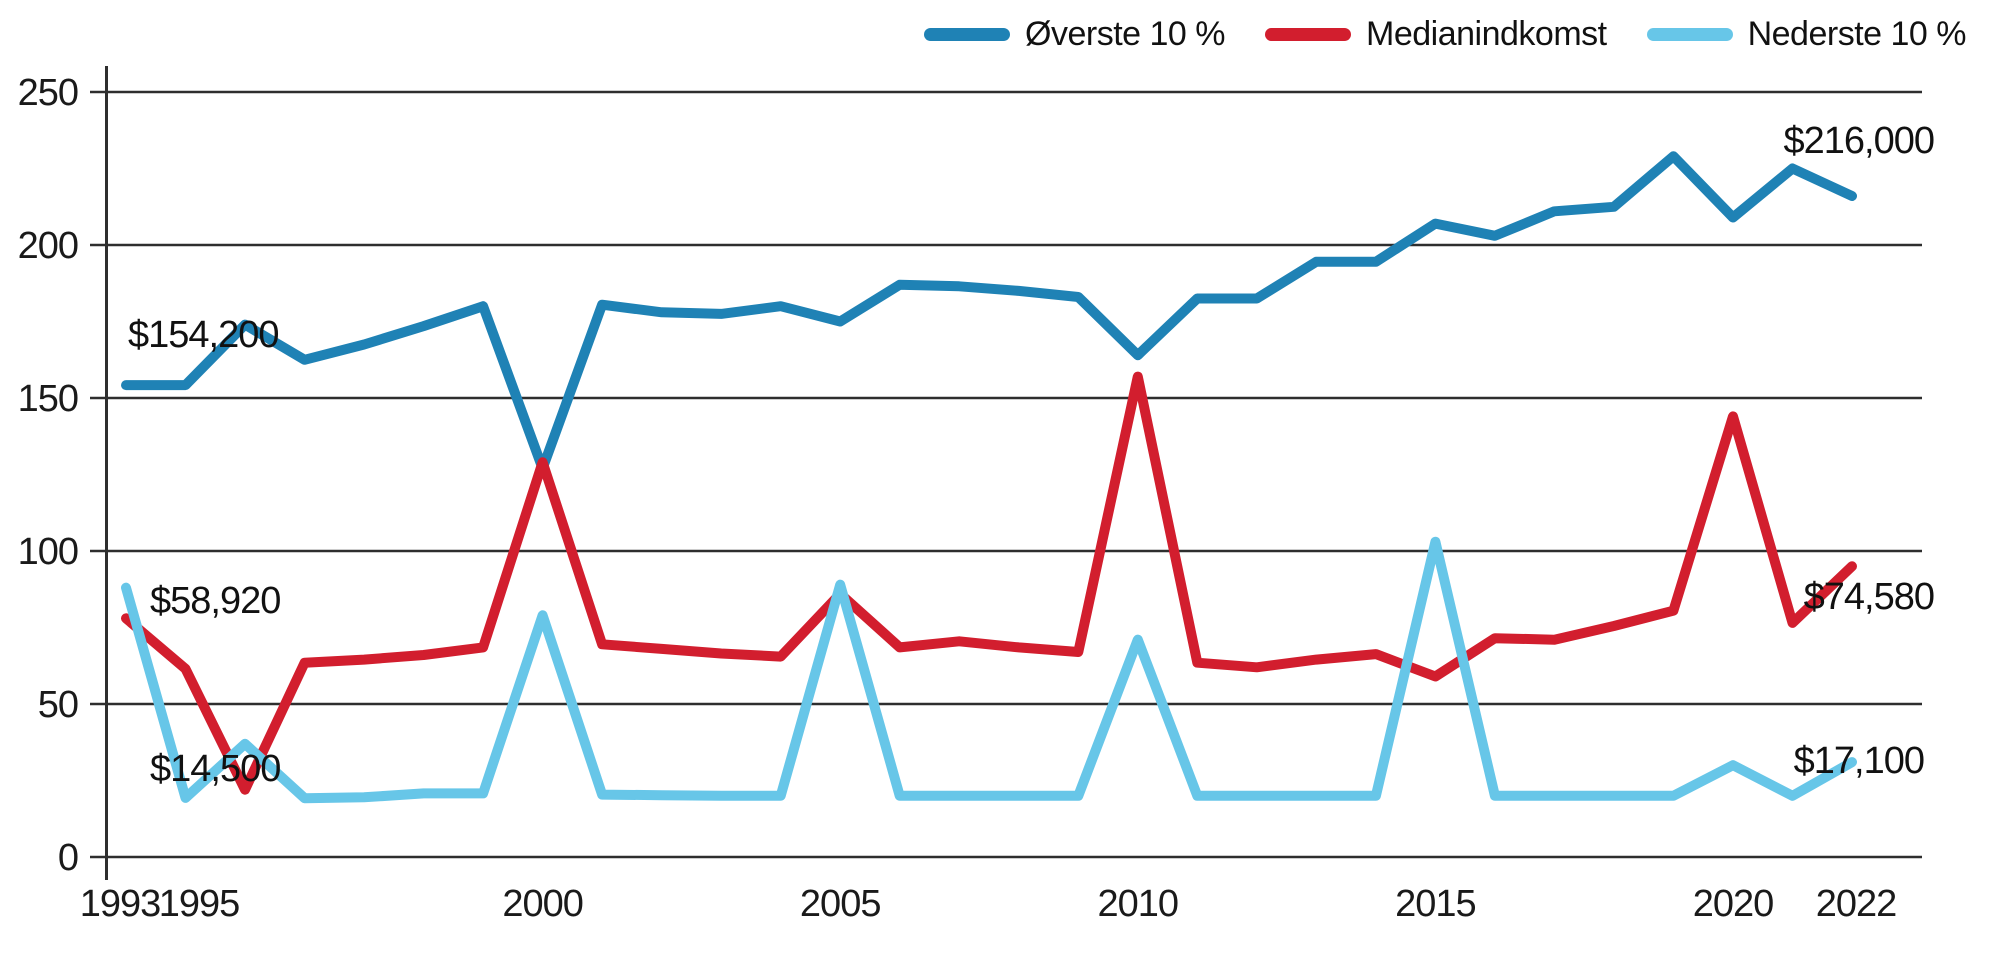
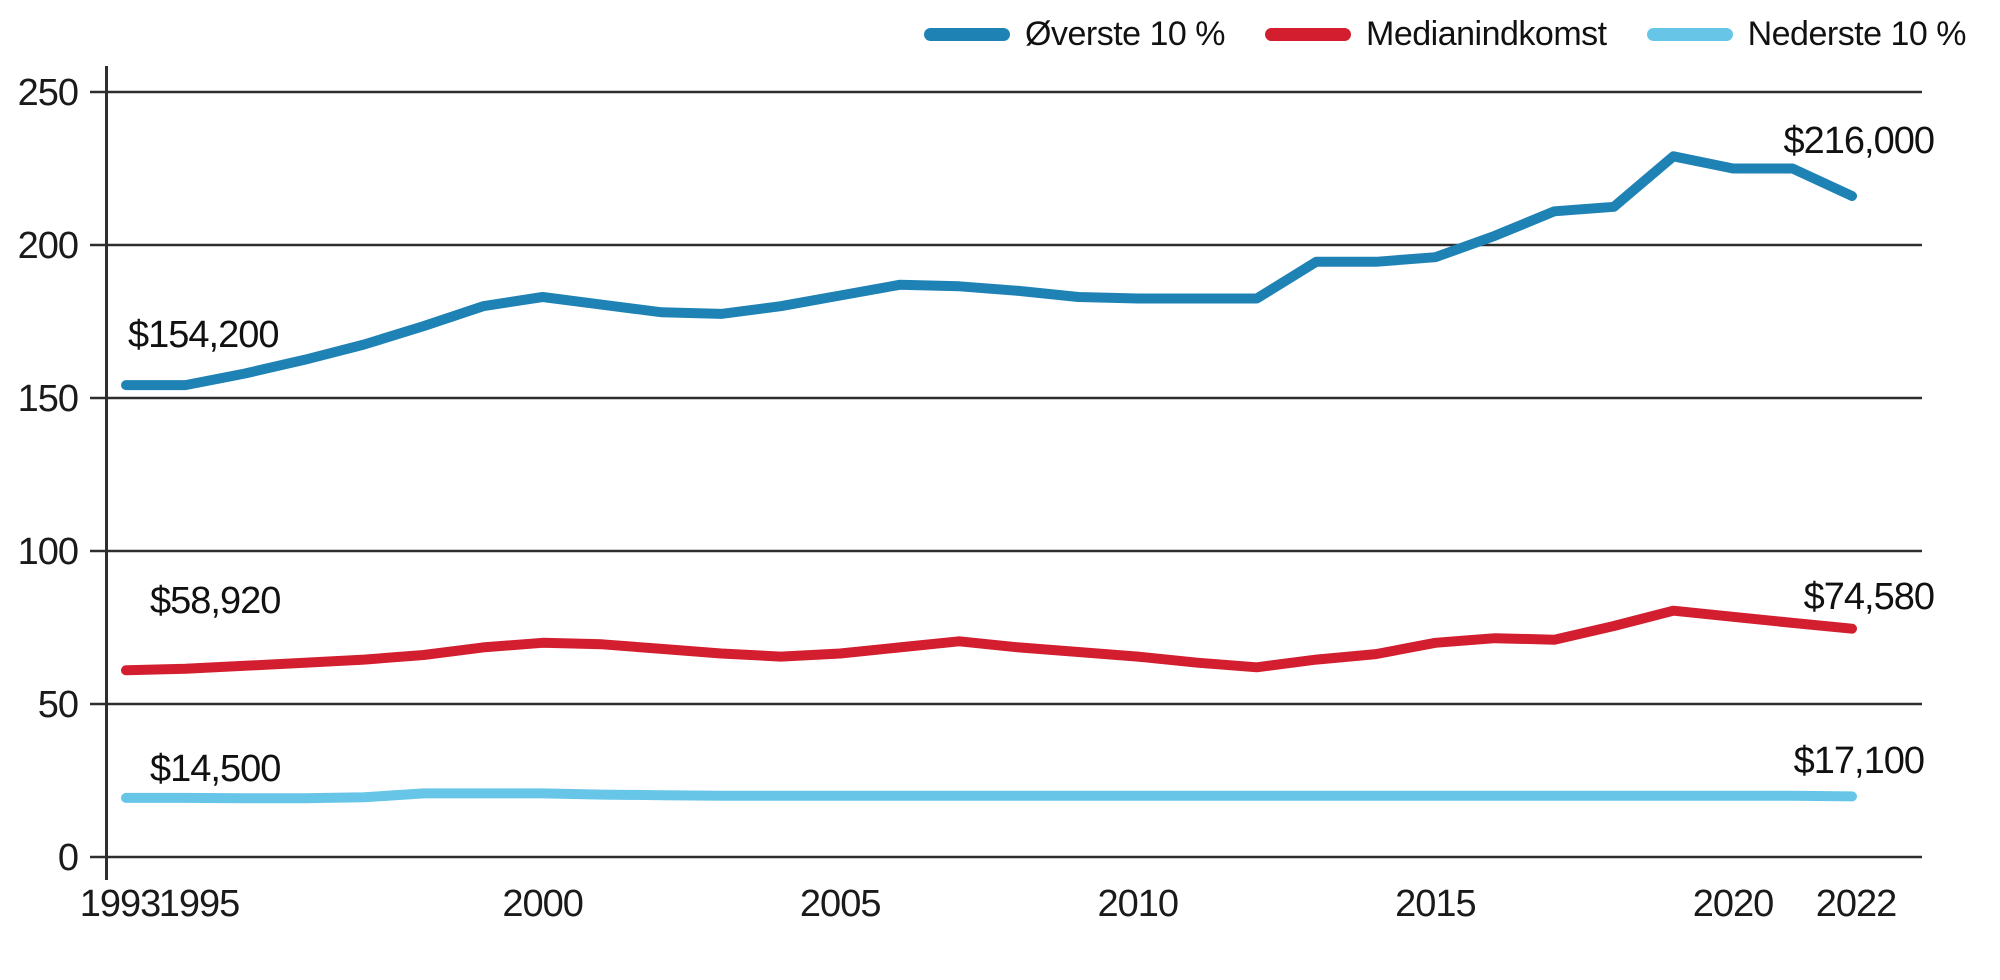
Medianindkomst/1993: 78 -> 61
Nederste 10 %/1993: 88 -> 19
Øverste 10 %/1995: 174 -> 158
Medianindkomst/1995: 22 -> 62
Nederste 10 %/1995: 37 -> 19
Øverste 10 %/2000: 127 -> 183
Medianindkomst/2000: 129 -> 70
Nederste 10 %/2000: 79 -> 21
Øverste 10 %/2005: 175 -> 184
Medianindkomst/2005: 86 -> 66
Nederste 10 %/2005: 89 -> 20
Øverste 10 %/2010: 164 -> 182
Medianindkomst/2010: 157 -> 66
Nederste 10 %/2010: 71 -> 20
Øverste 10 %/2015: 207 -> 196
Medianindkomst/2015: 59 -> 70
Nederste 10 %/2015: 103 -> 20
Øverste 10 %/2020: 209 -> 225
Medianindkomst/2020: 144 -> 78
Nederste 10 %/2020: 30 -> 20
Medianindkomst/2022: 95 -> 75
Nederste 10 %/2022: 31 -> 20
